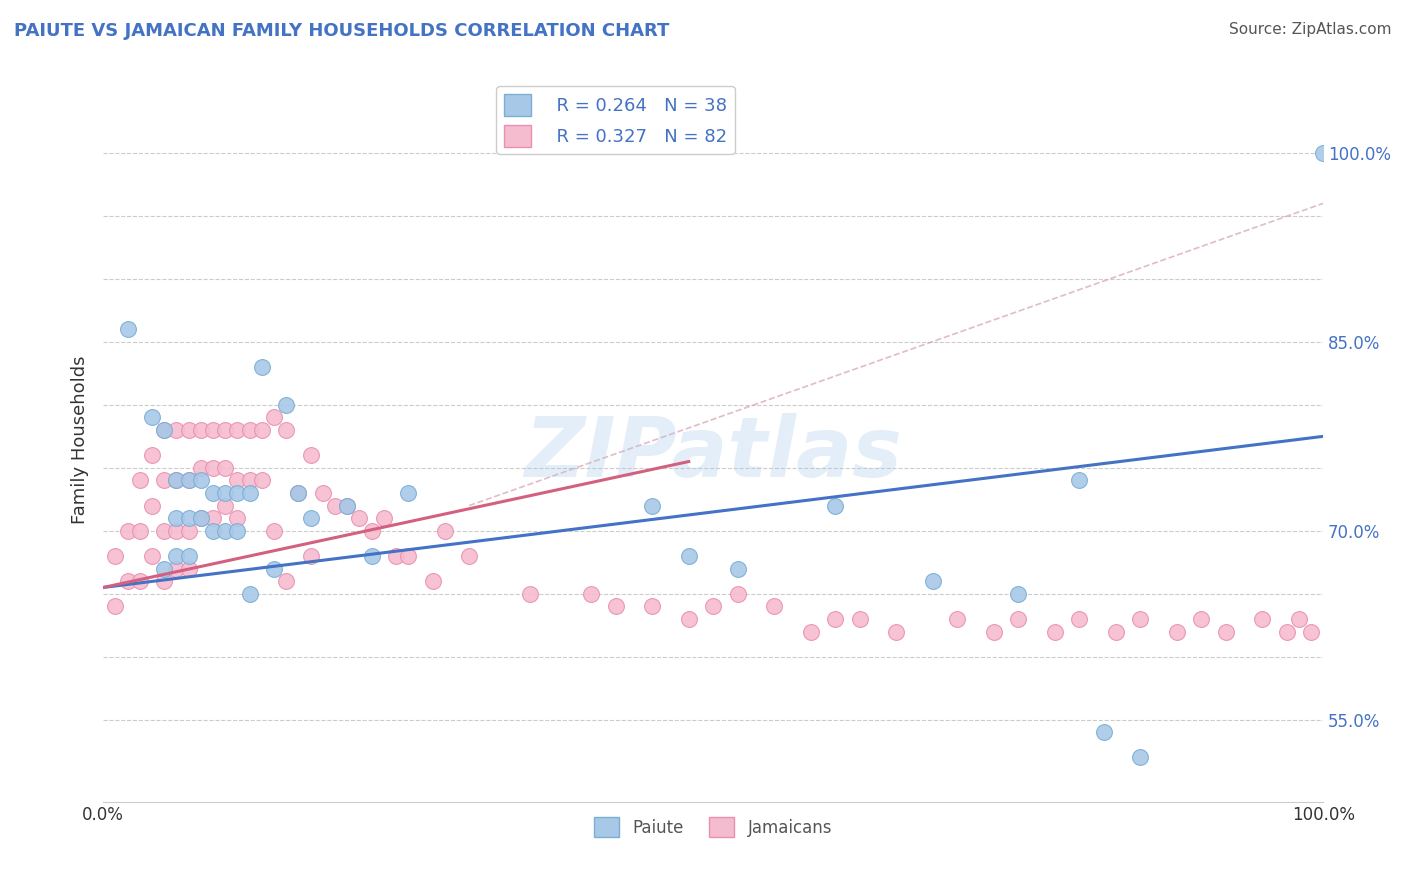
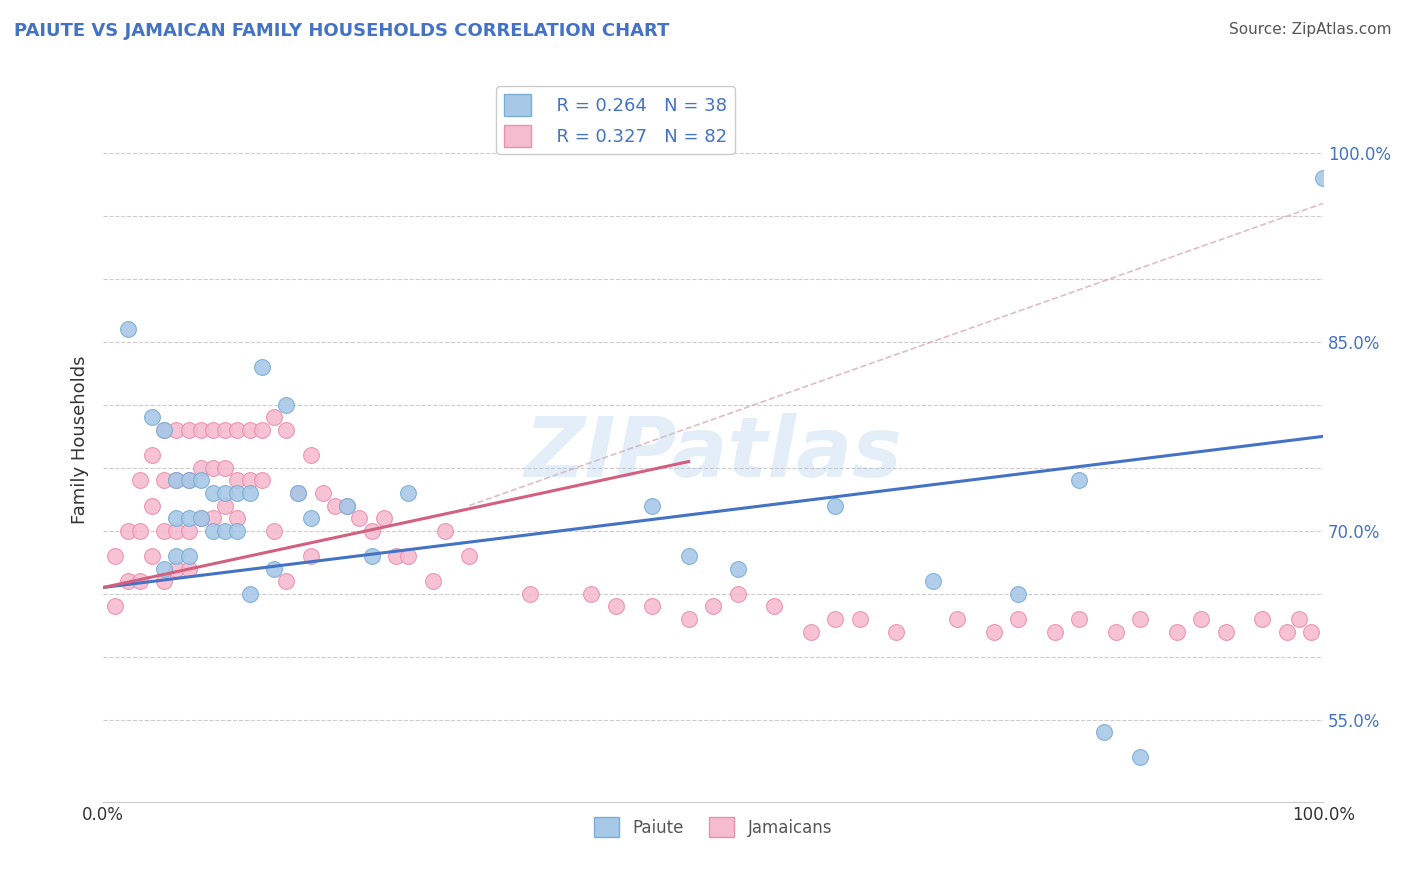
Paiute/100.0%: 100% -> 98%
